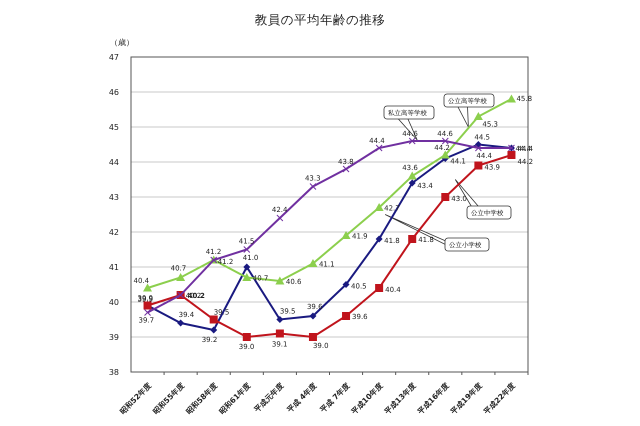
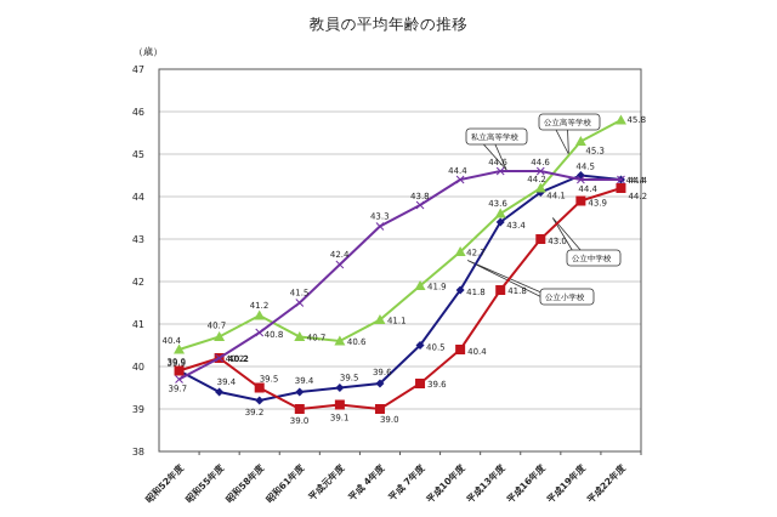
私立高等学校/昭和58年度: 41.2 -> 40.8
公立小学校/昭和61年度: 41.0 -> 39.4
